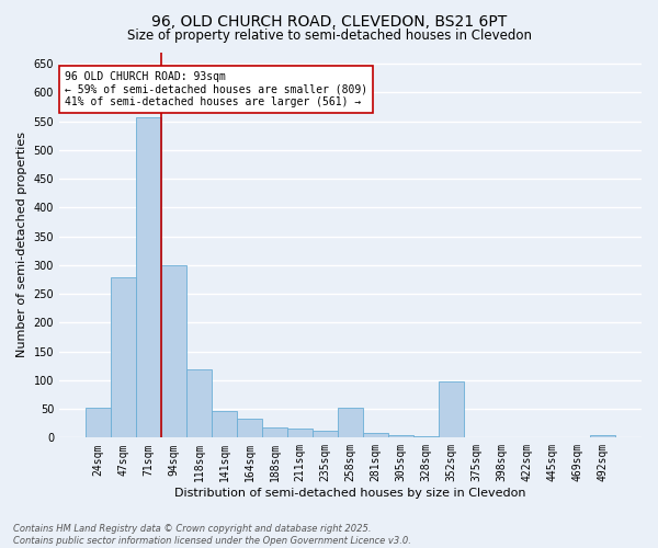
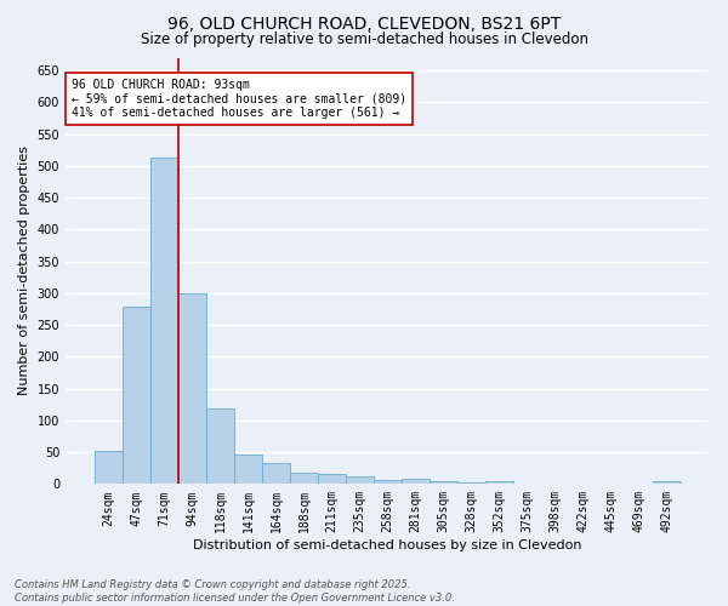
71sqm: 556 -> 513
258sqm: 52 -> 7
352sqm: 98 -> 5
